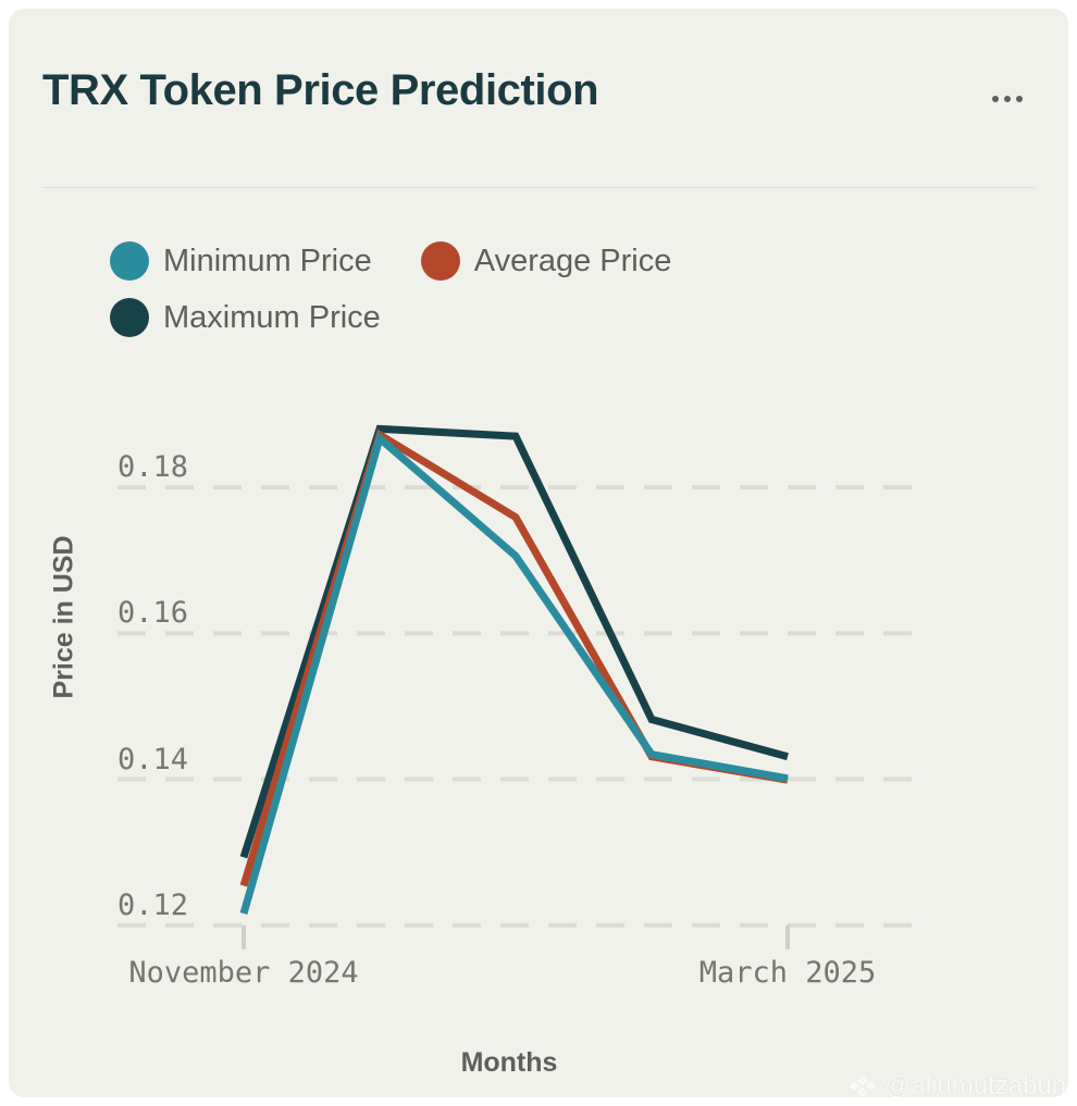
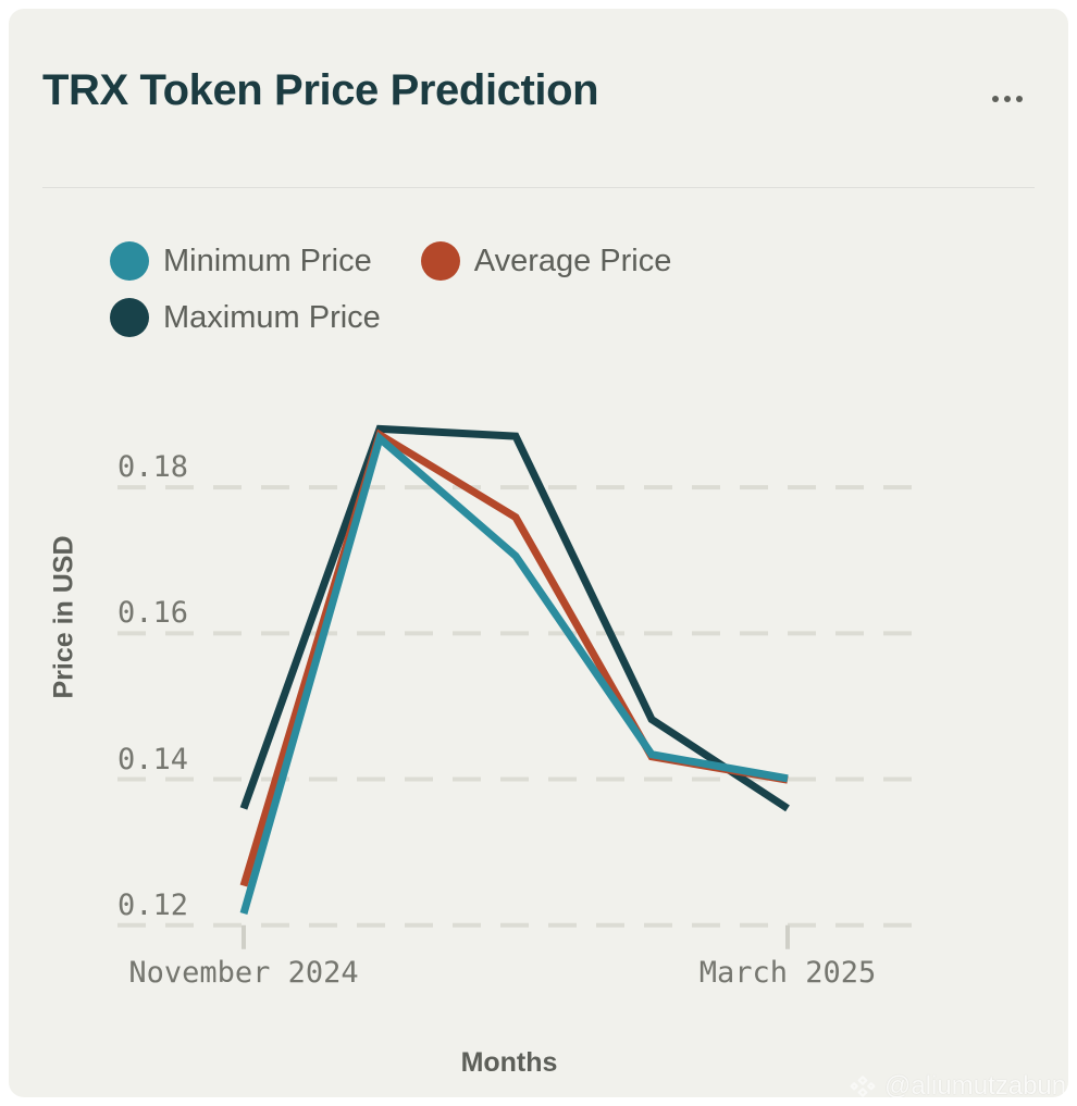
Maximum Price/November 2024: 0.129 -> 0.136
Maximum Price/March 2025: 0.143 -> 0.136
